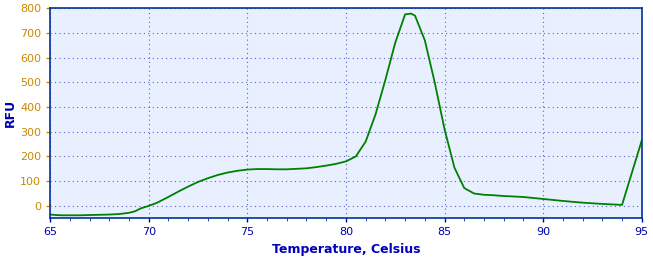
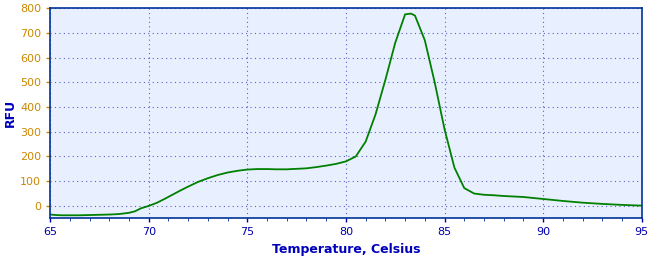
95: 265 -> 1
